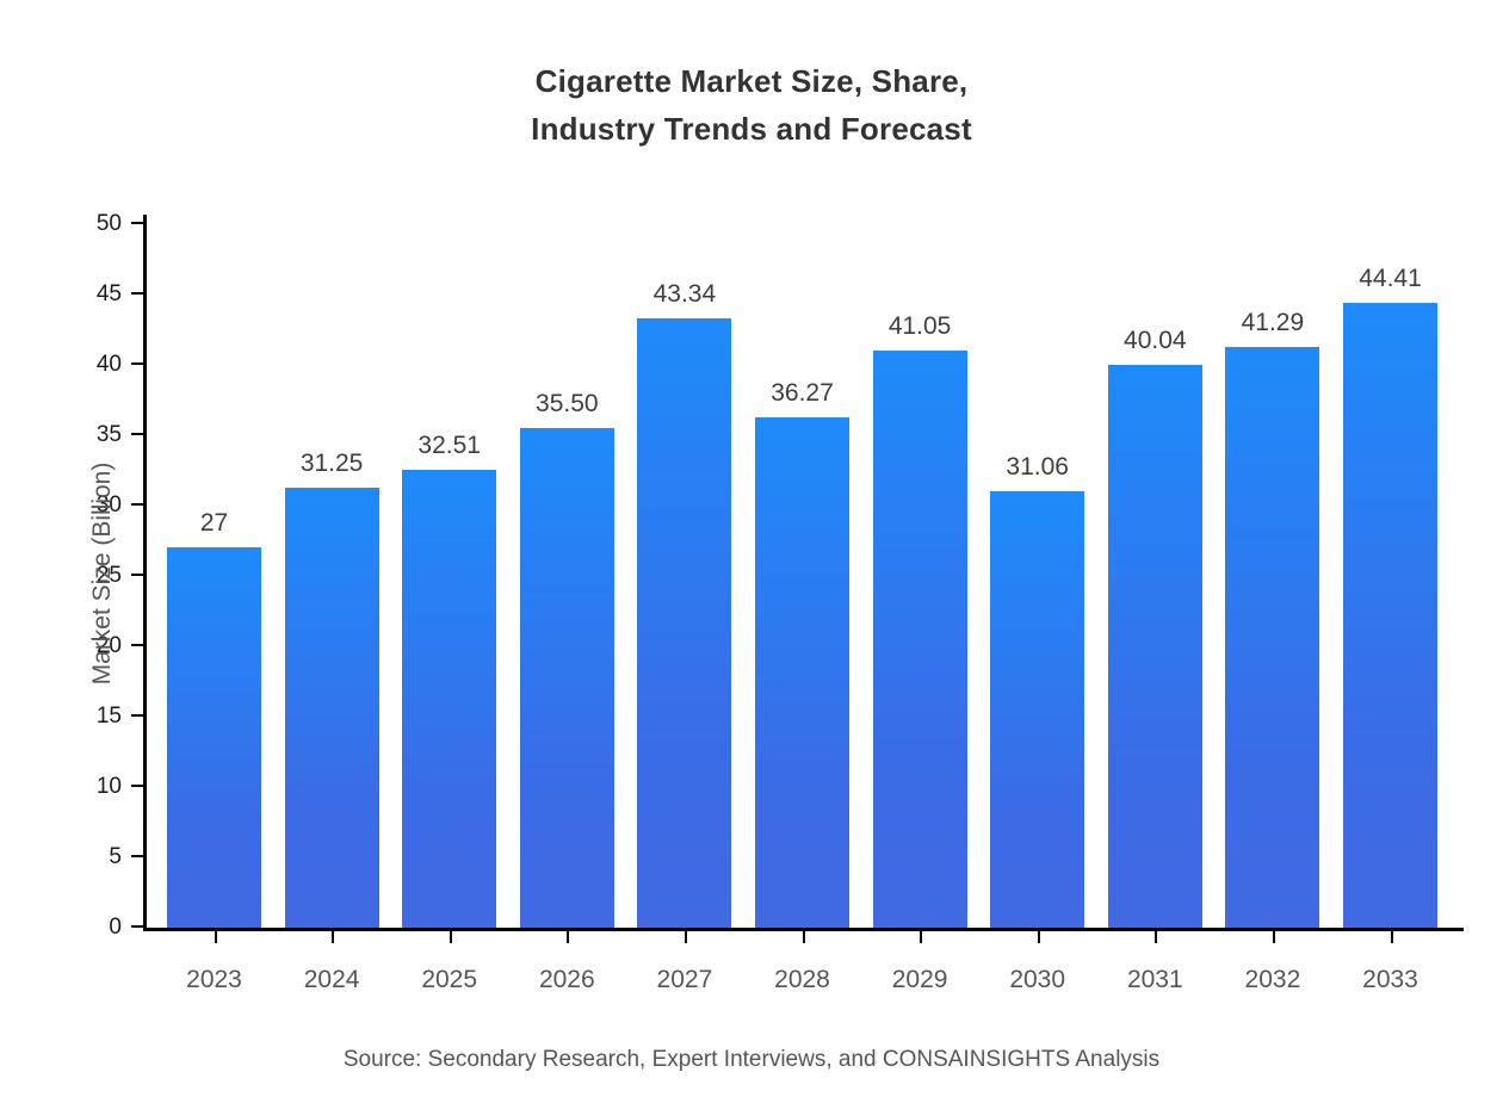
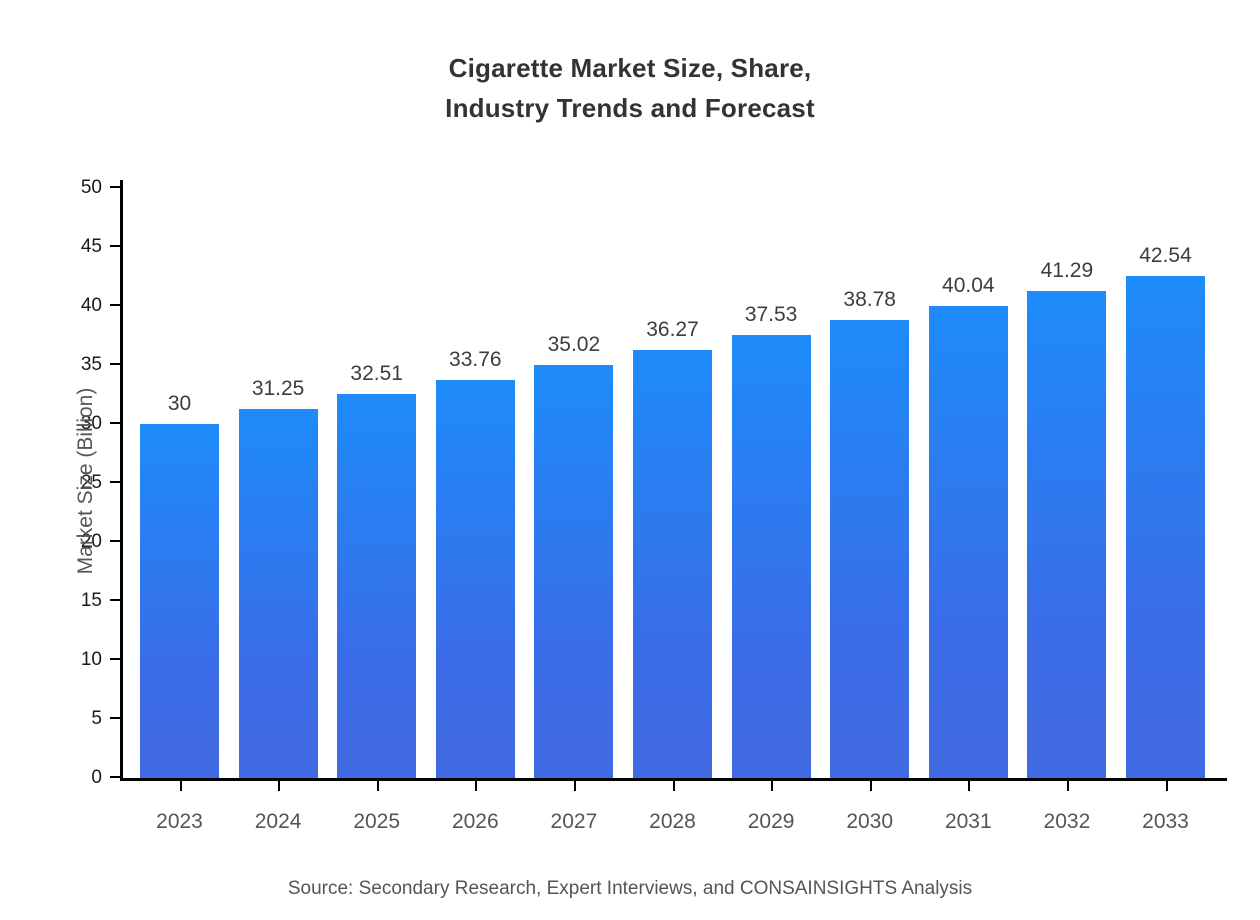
2023: 27 -> 30
2026: 35.50 -> 33.76
2027: 43.34 -> 35.02
2029: 41.05 -> 37.53
2030: 31.06 -> 38.78
2033: 44.41 -> 42.54
